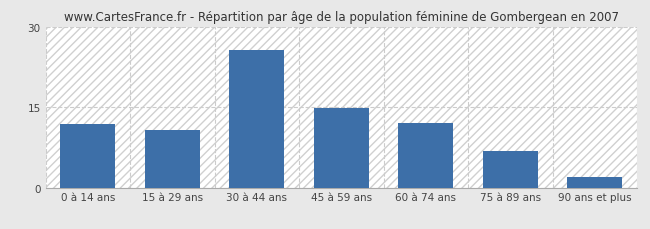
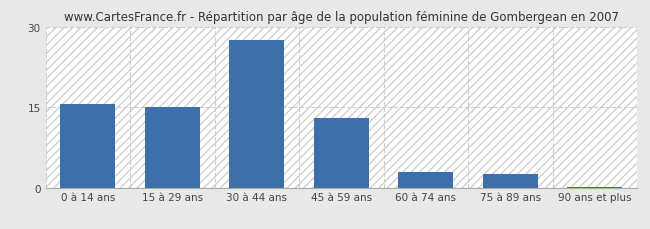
0 à 14 ans: 11.8 -> 15.5
15 à 29 ans: 10.8 -> 15.0
30 à 44 ans: 25.6 -> 27.5
45 à 59 ans: 14.8 -> 13.0
60 à 74 ans: 12.0 -> 3.0
75 à 89 ans: 6.8 -> 2.5
90 ans et plus: 2.0 -> 0.2
